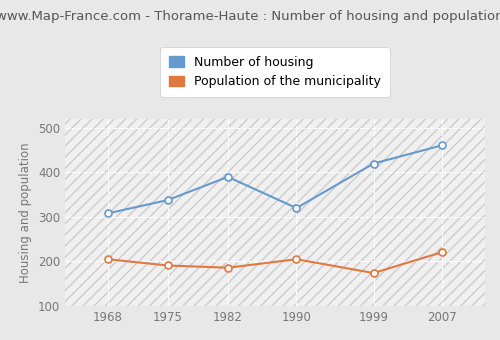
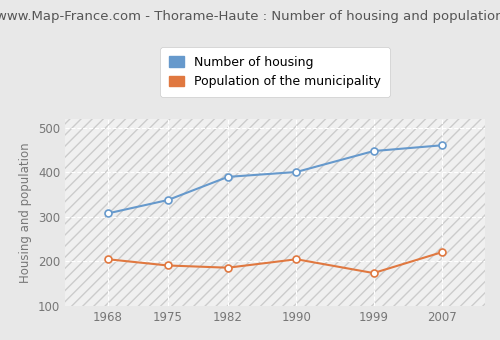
Number of housing/1990: 320 -> 401
Number of housing/1999: 420 -> 448
